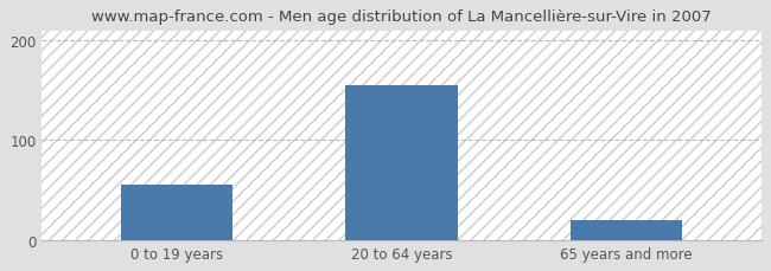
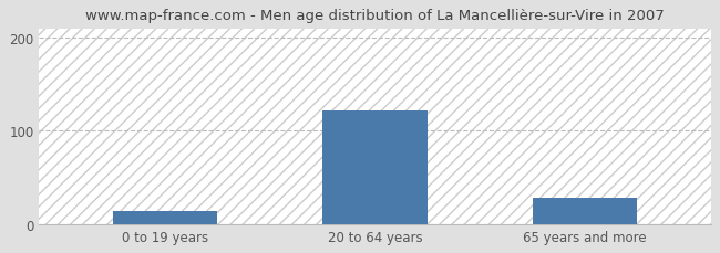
0 to 19 years: 55 -> 14
20 to 64 years: 155 -> 122
65 years and more: 20 -> 28
